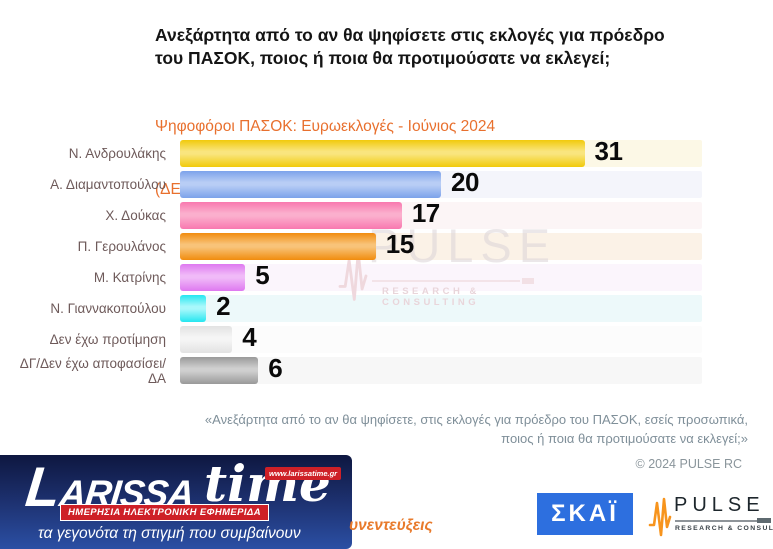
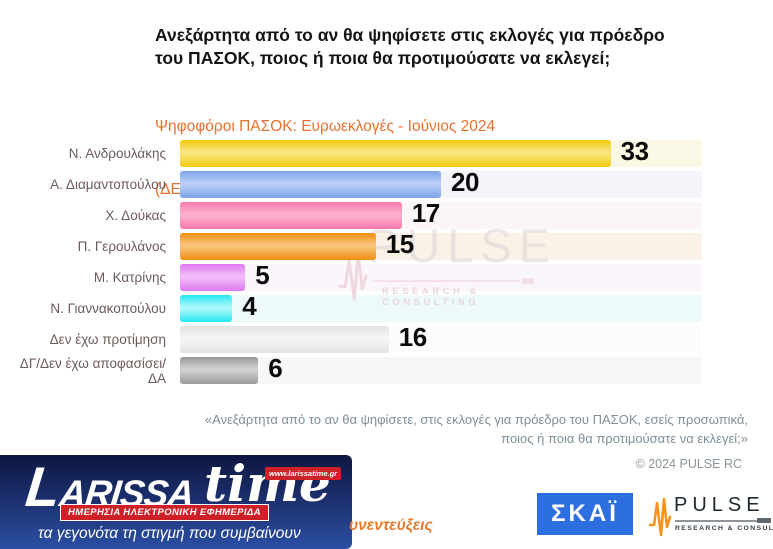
Ν. Ανδρουλάκης: 31 -> 33
Ν. Γιαννακοπούλου: 2 -> 4
Δεν έχω προτίμηση: 4 -> 16
